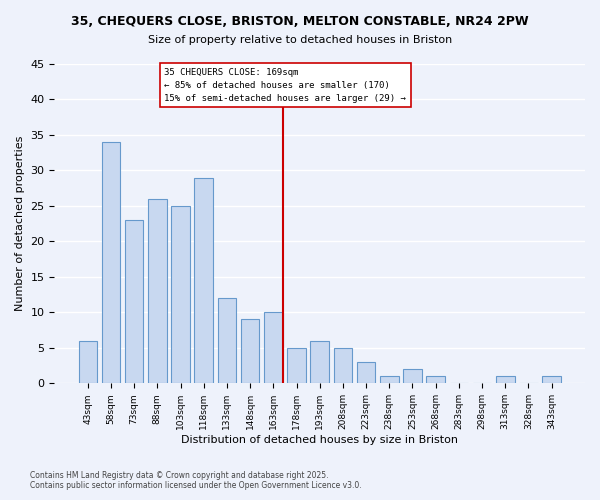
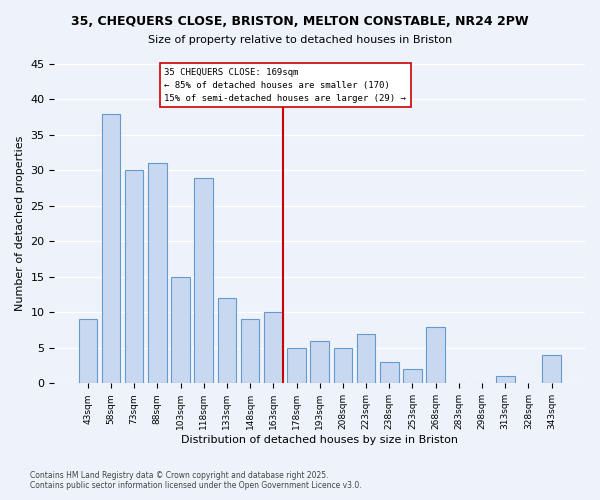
43sqm: 6 -> 9
58sqm: 34 -> 38
73sqm: 23 -> 30
88sqm: 26 -> 31
103sqm: 25 -> 15
223sqm: 3 -> 7
238sqm: 1 -> 3
268sqm: 1 -> 8
343sqm: 1 -> 4
